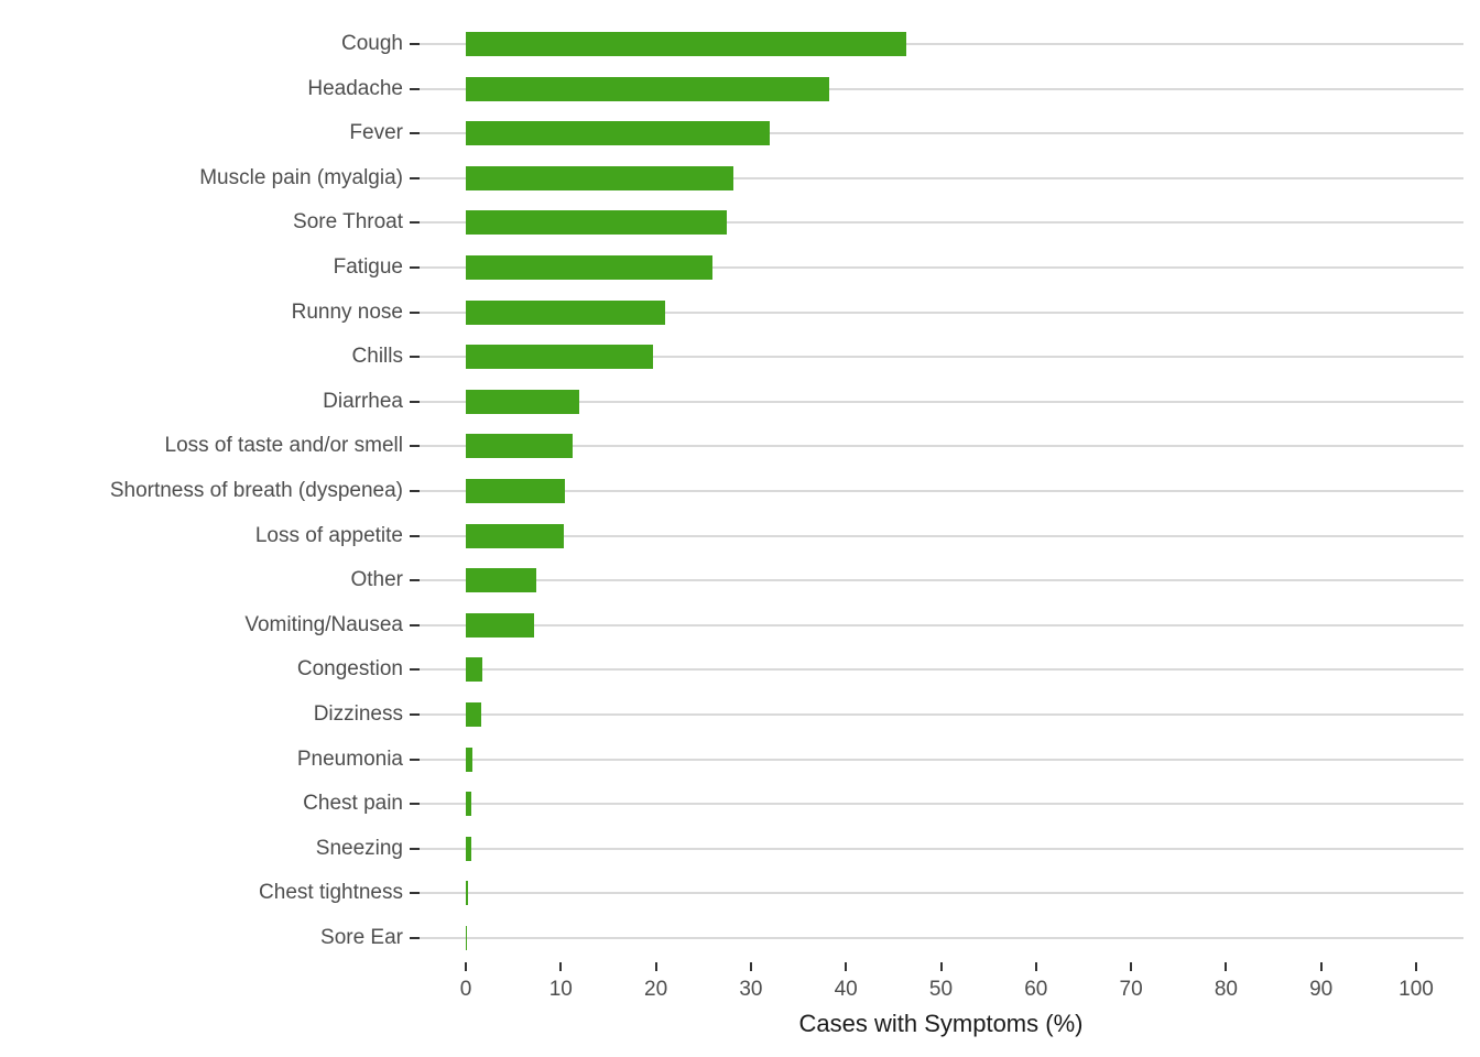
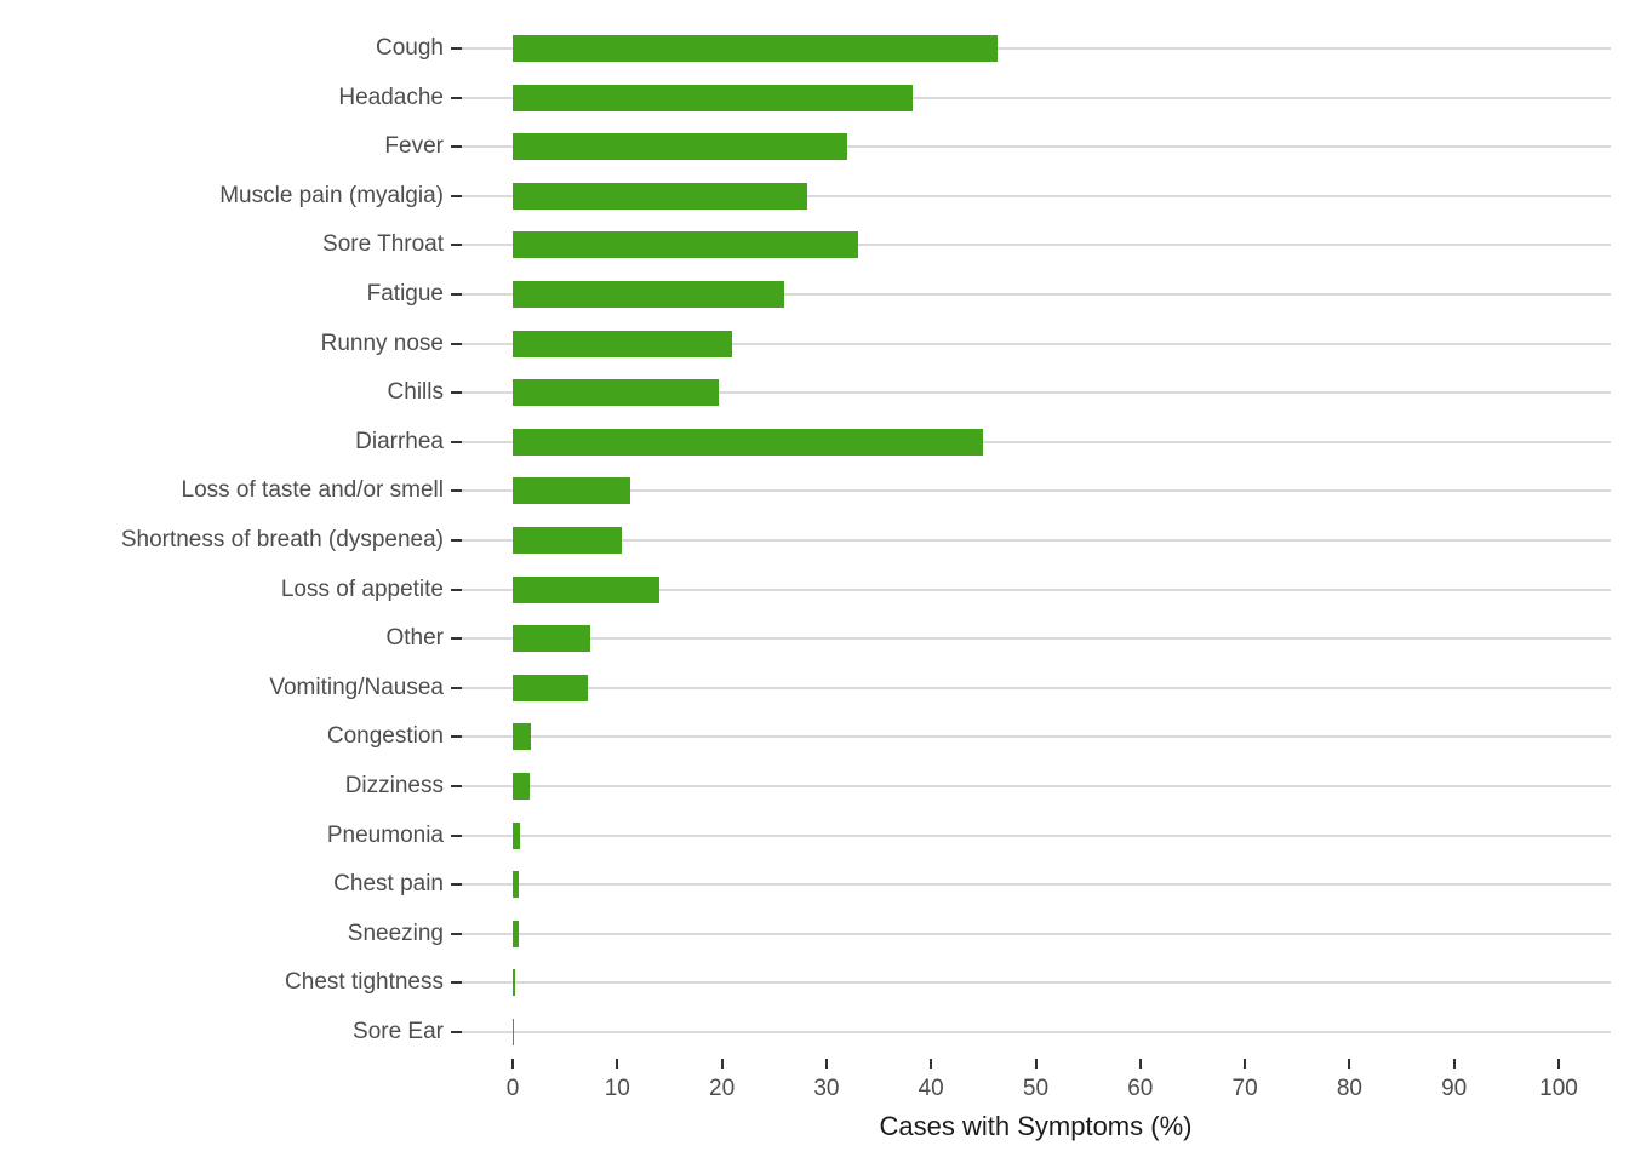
Sore Throat: 28 -> 33
Diarrhea: 12 -> 45
Loss of appetite: 10 -> 14
